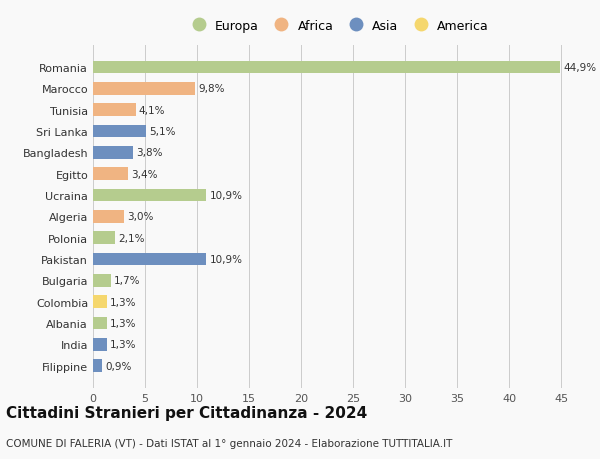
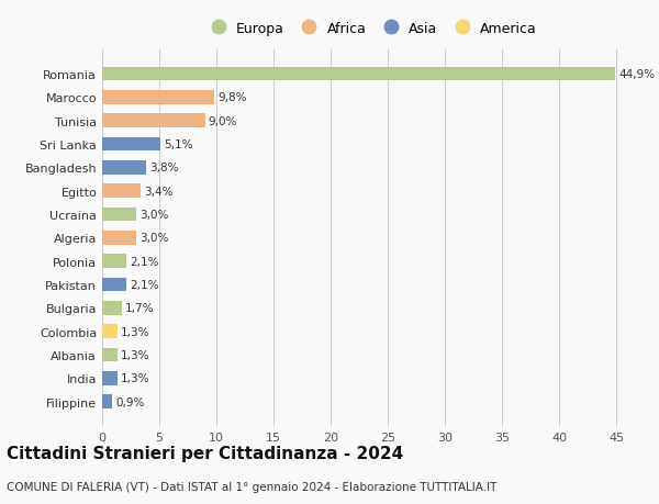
Tunisia: 4,1% -> 9,0%
Ucraina: 10,9% -> 3,0%
Pakistan: 10,9% -> 2,1%
